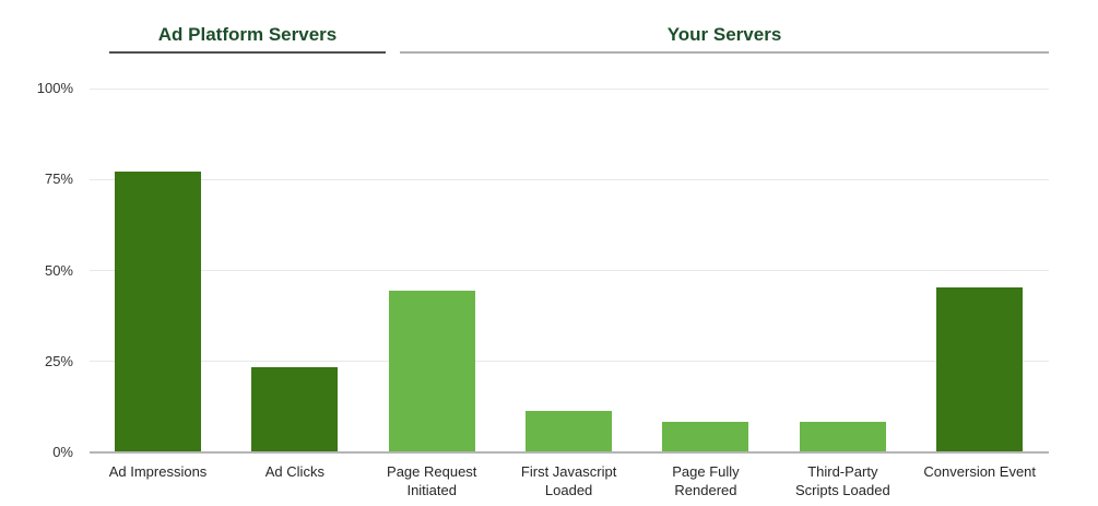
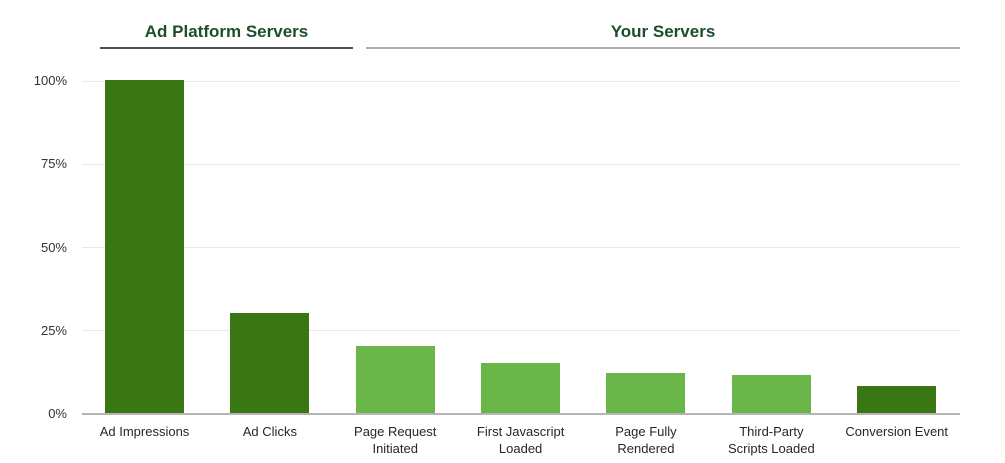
Ad Impressions: 77% -> 100%
Ad Clicks: 23% -> 30%
Page Request Initiated: 44% -> 20%
First Javascript Loaded: 11% -> 15%
Page Fully Rendered: 8% -> 12%
Third-Party Scripts Loaded: 8% -> 12%
Conversion Event: 45% -> 8%
